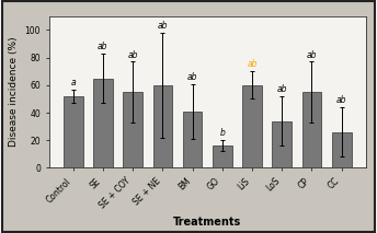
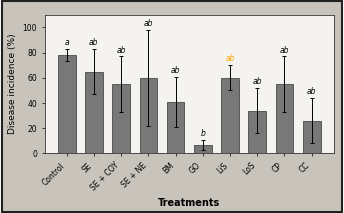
Control: 52 -> 78
GO: 16 -> 7
